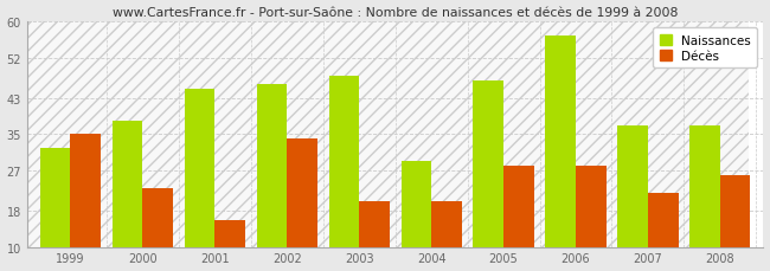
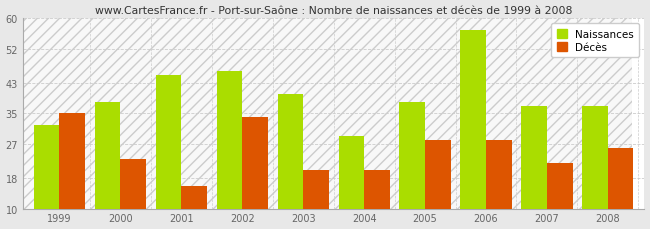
Naissances/2003: 48 -> 40
Naissances/2005: 47 -> 38
